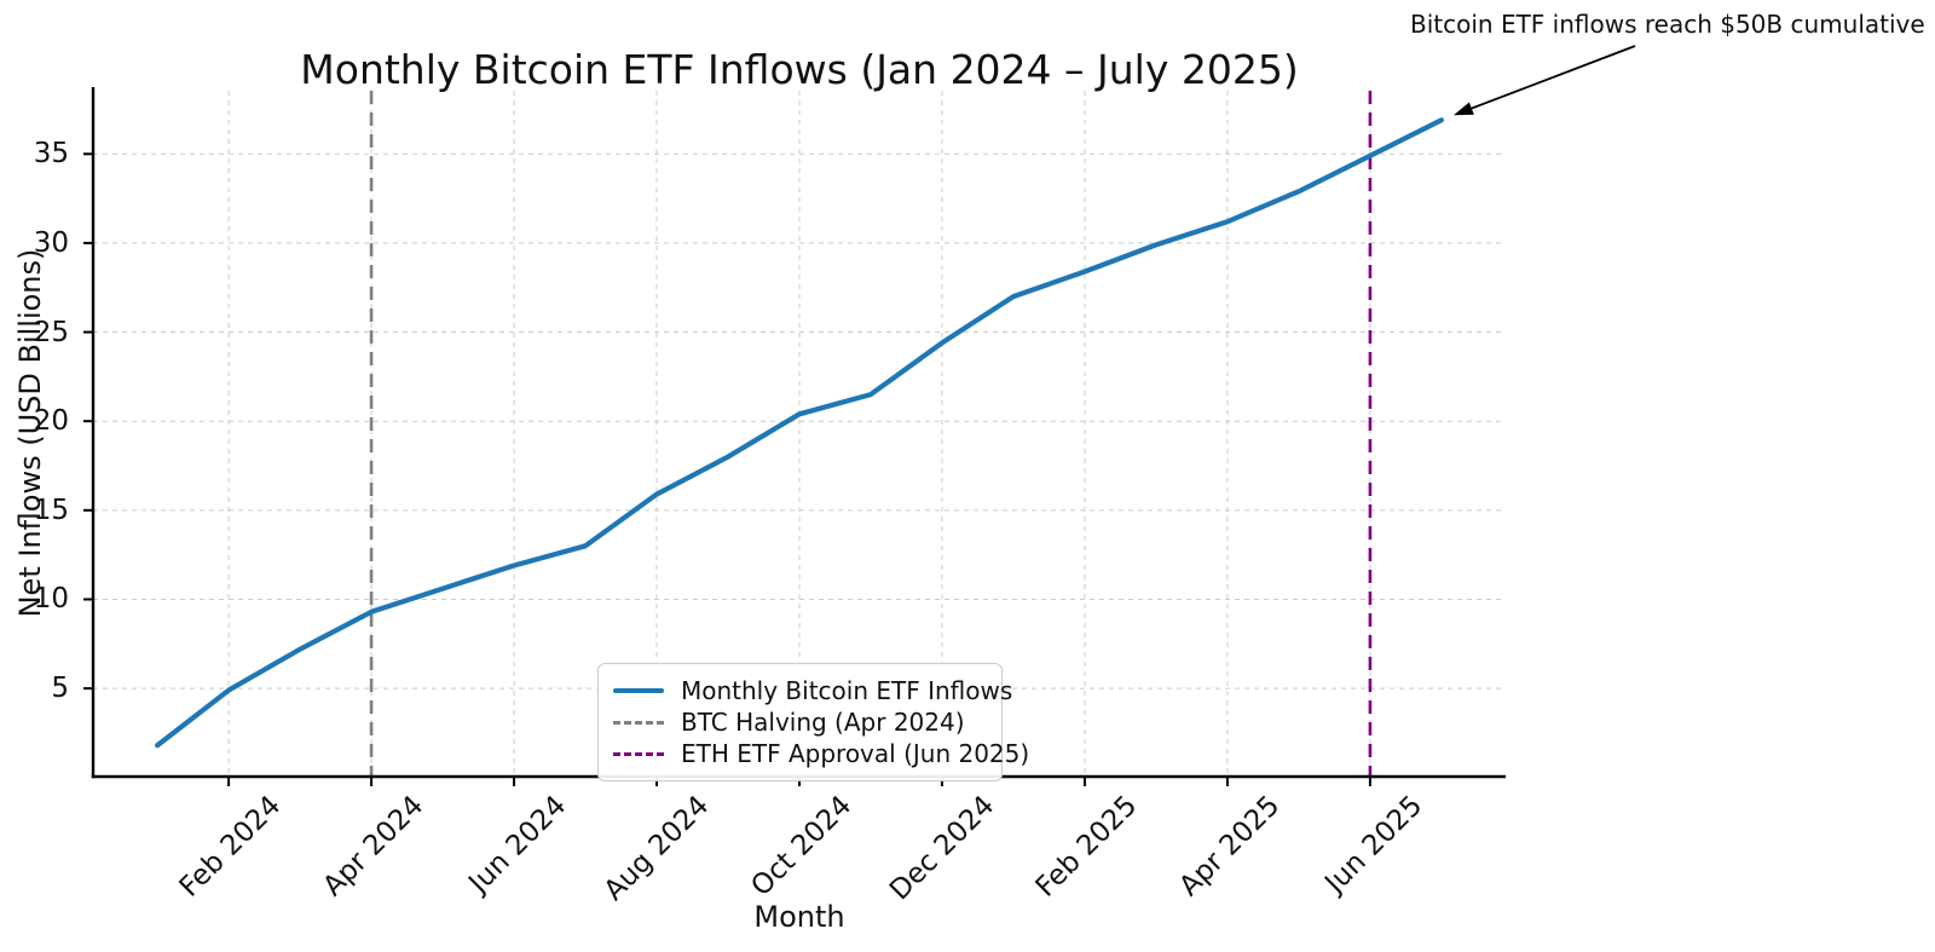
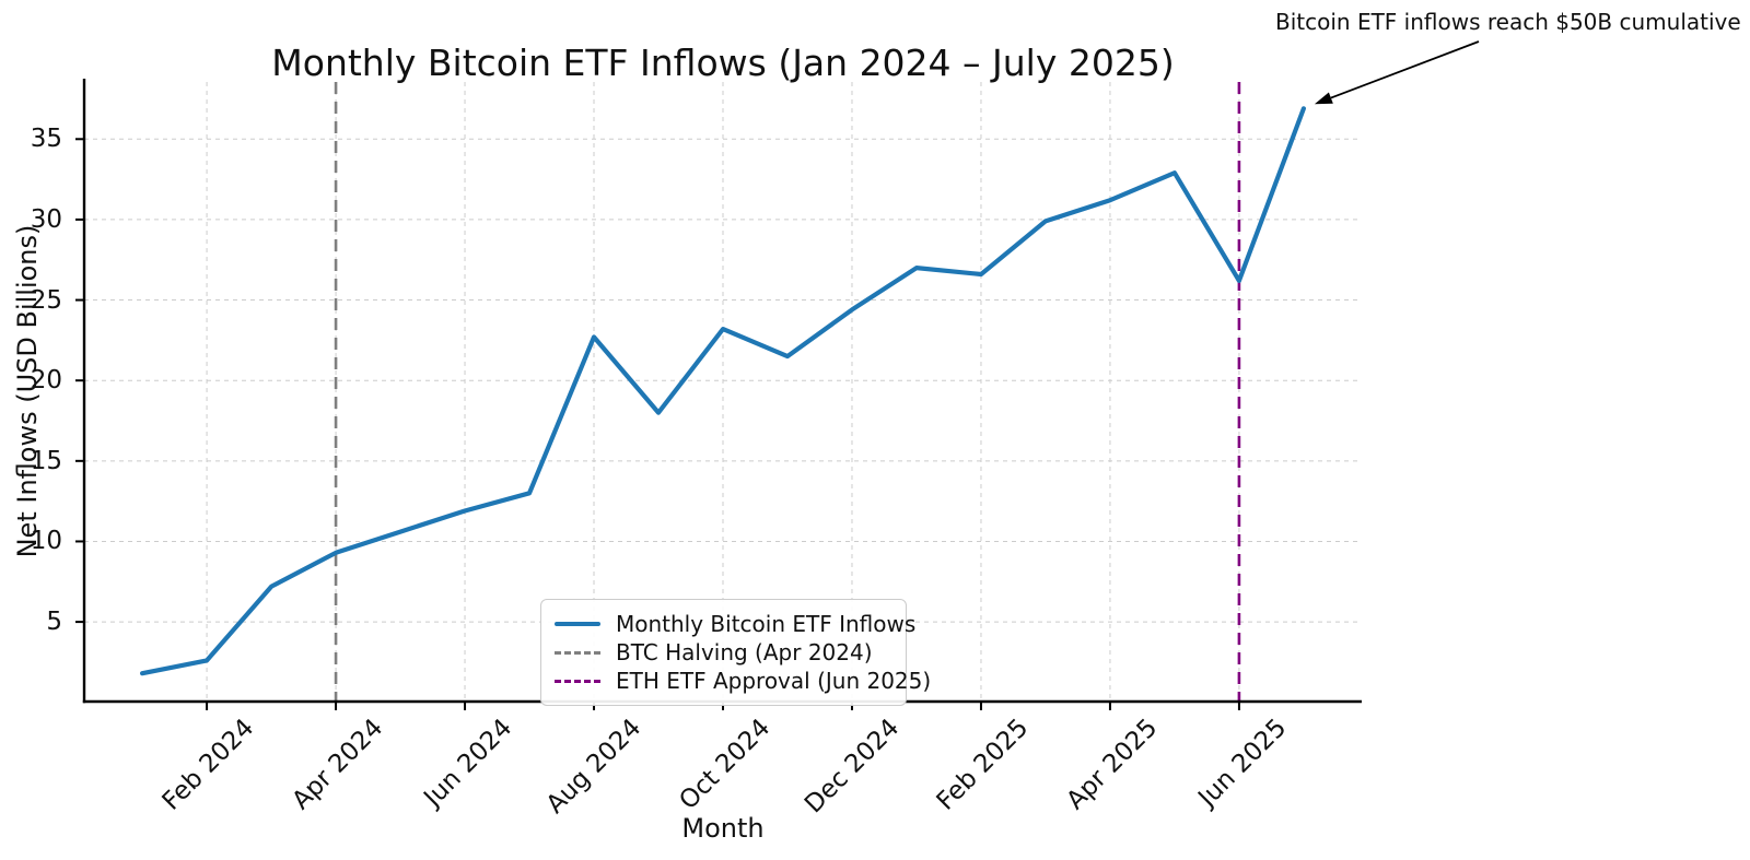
Feb 2024: 4.9 -> 2.6
Aug 2024: 15.9 -> 22.7
Oct 2024: 20.4 -> 23.2
Feb 2025: 28.4 -> 26.6
Jun 2025: 34.9 -> 26.2
